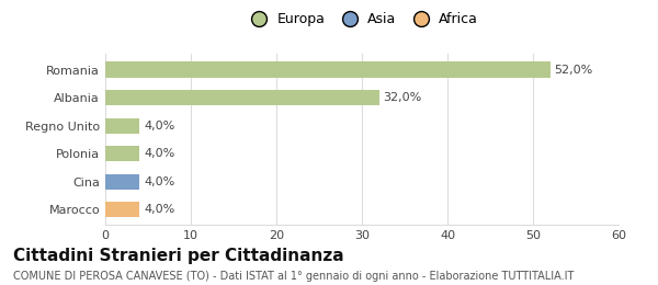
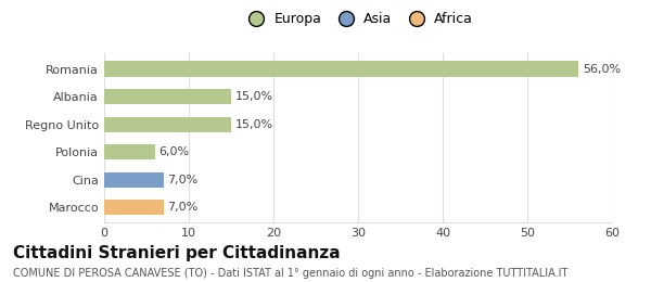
Romania: 52,0% -> 56,0%
Albania: 32,0% -> 15,0%
Regno Unito: 4,0% -> 15,0%
Polonia: 4,0% -> 6,0%
Cina: 4,0% -> 7,0%
Marocco: 4,0% -> 7,0%
